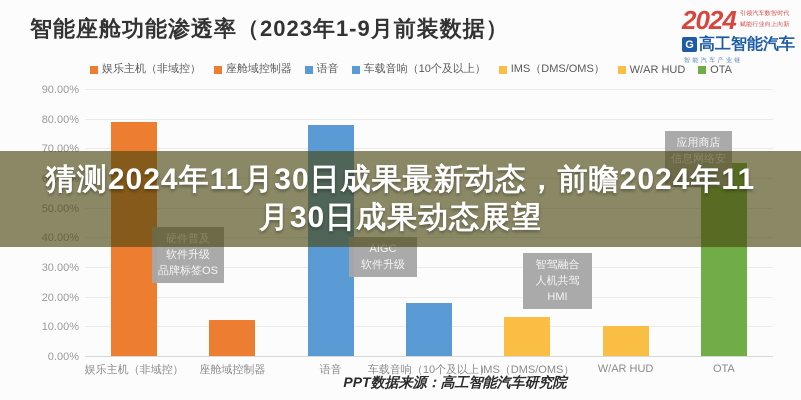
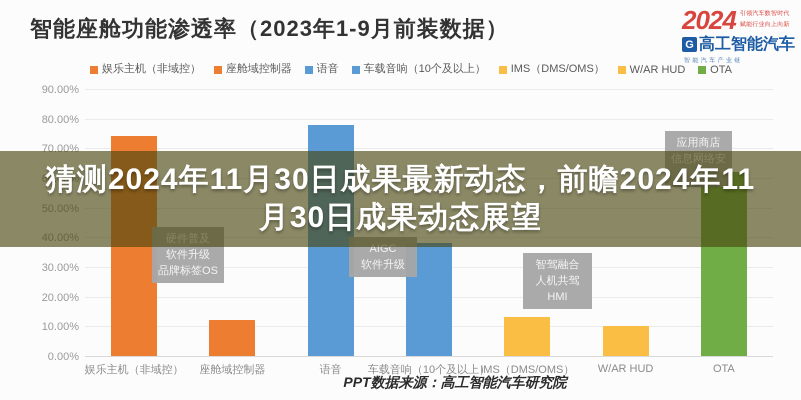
娱乐主机（非域控）: 79% -> 74%
车载音响（10个及以上）: 18% -> 38%
OTA: 65% -> 62%
